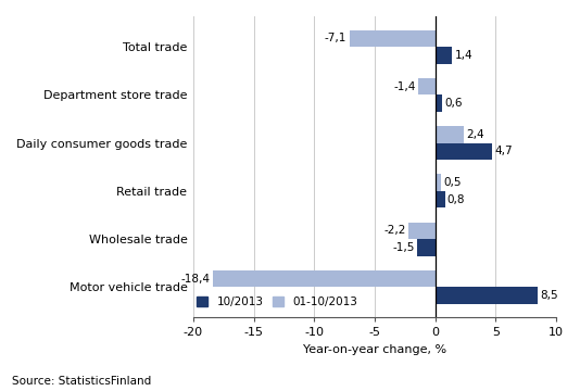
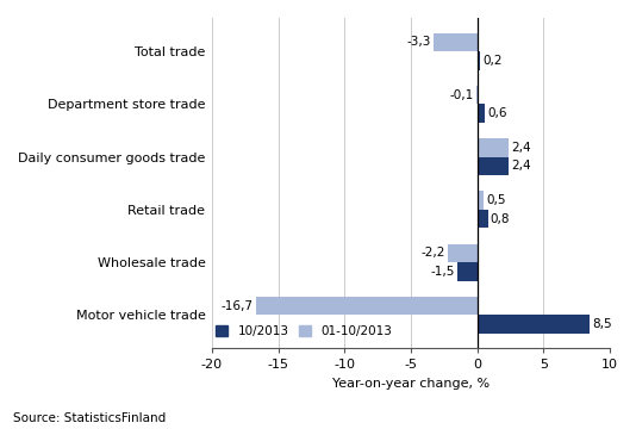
01-10/2013/Total trade: -7,1 -> -3,3
10/2013/Total trade: 1,4 -> 0,2
01-10/2013/Department store trade: -1,4 -> -0,1
10/2013/Daily consumer goods trade: 4,7 -> 2,4
01-10/2013/Motor vehicle trade: -18,4 -> -16,7
